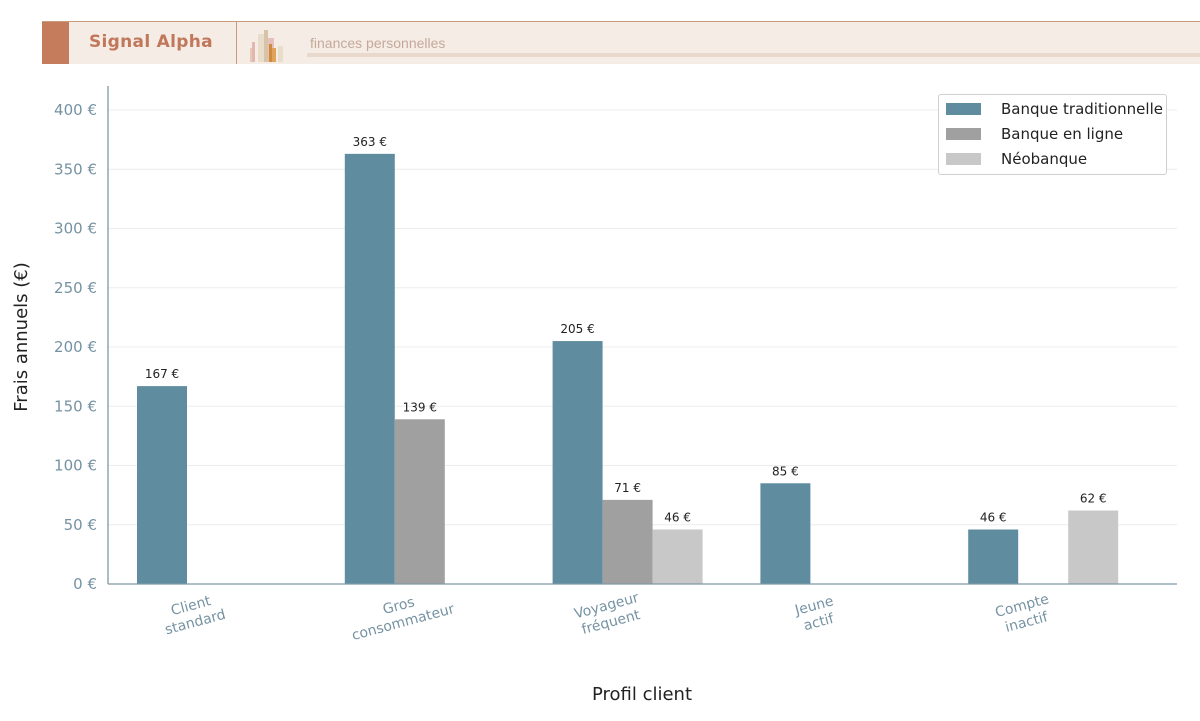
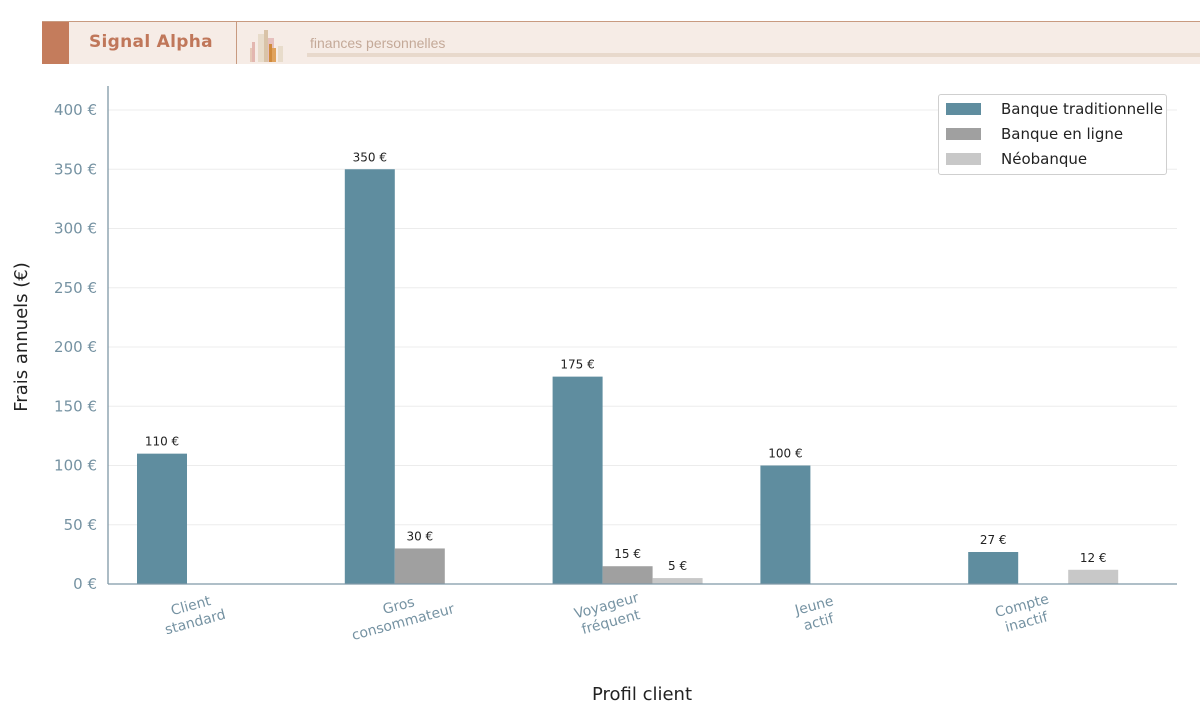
Banque traditionnelle/Client standard: 167 -> 110
Banque traditionnelle/Gros consommateur: 363 -> 350
Banque en ligne/Gros consommateur: 139 -> 30
Banque traditionnelle/Voyageur fréquent: 205 -> 175
Banque en ligne/Voyageur fréquent: 71 -> 15
Néobanque/Voyageur fréquent: 46 -> 5
Banque traditionnelle/Jeune actif: 85 -> 100
Banque traditionnelle/Compte inactif: 46 -> 27
Néobanque/Compte inactif: 62 -> 12
